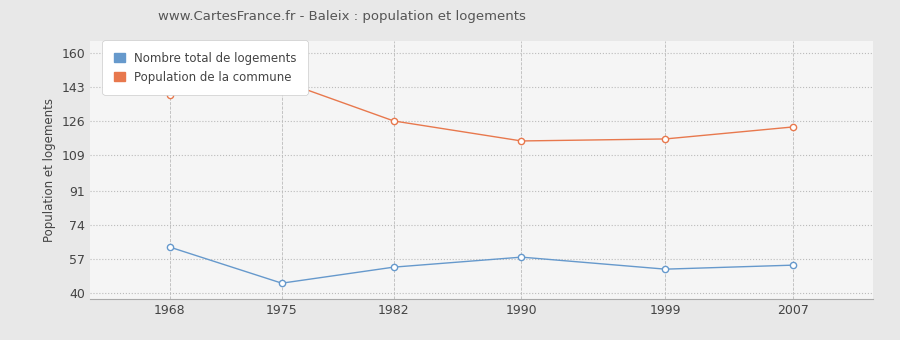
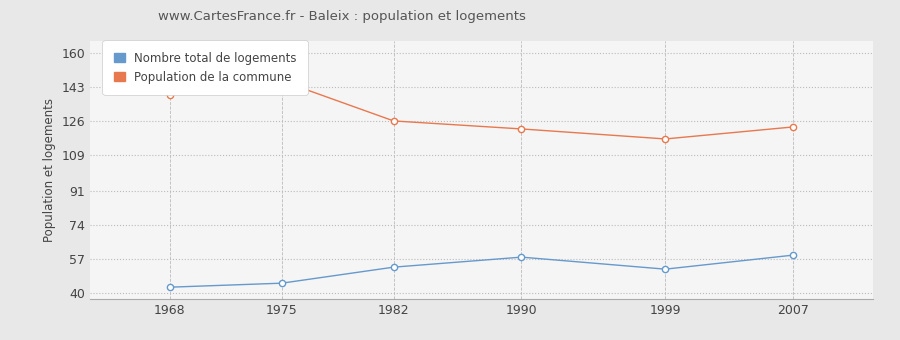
Nombre total de logements/1968: 63 -> 43
Population de la commune/1990: 116 -> 122
Nombre total de logements/2007: 54 -> 59
